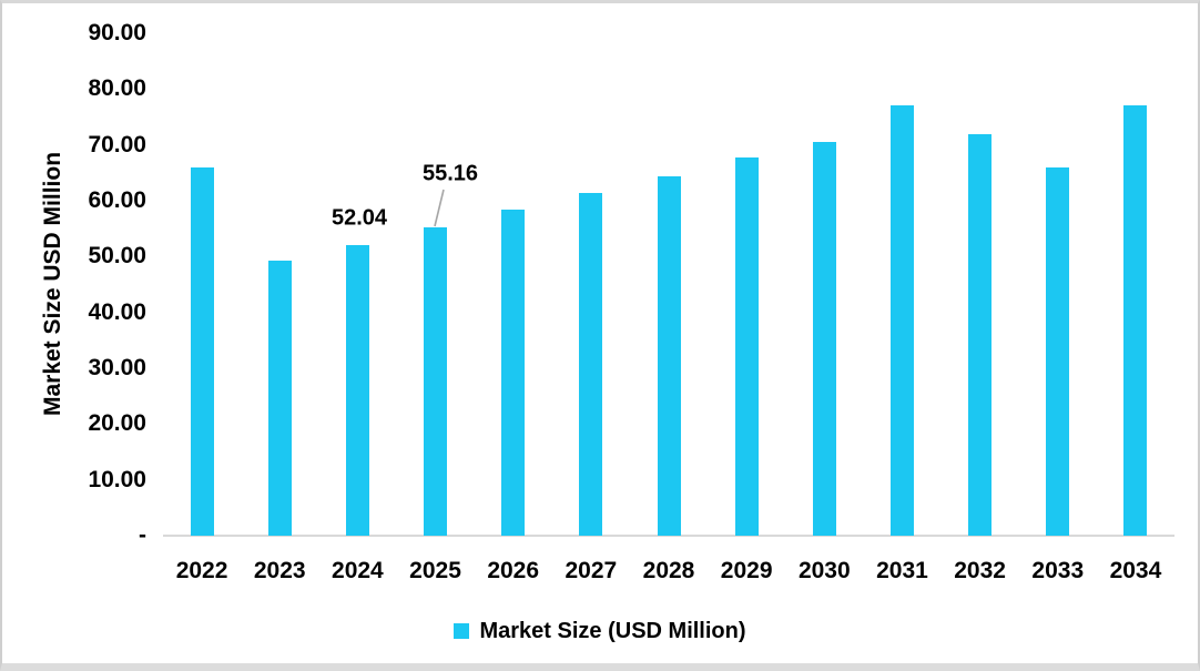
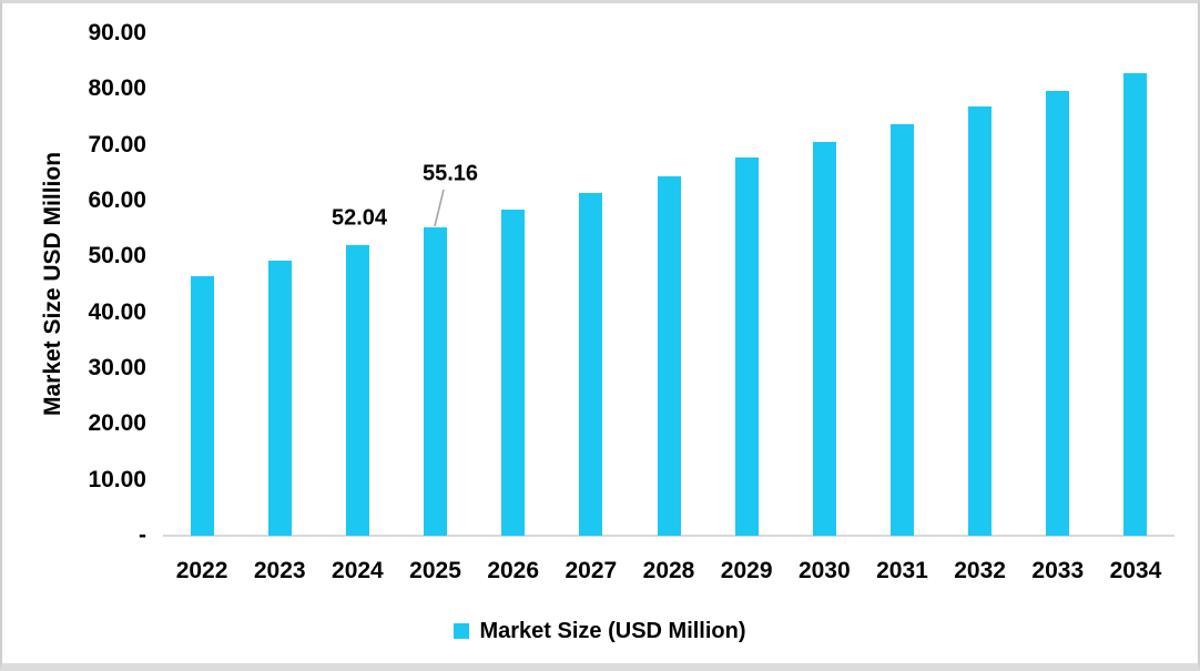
2022: 66 -> 46
2031: 77 -> 74
2032: 72 -> 77
2033: 66 -> 80
2034: 77 -> 83
